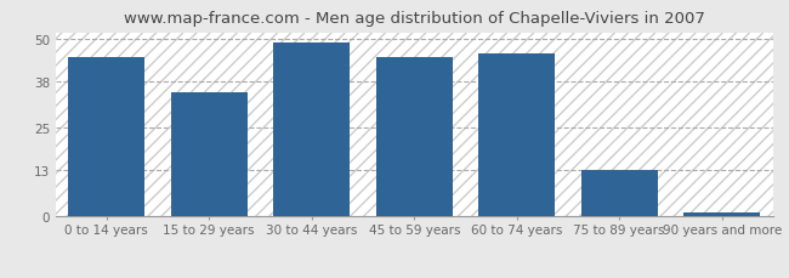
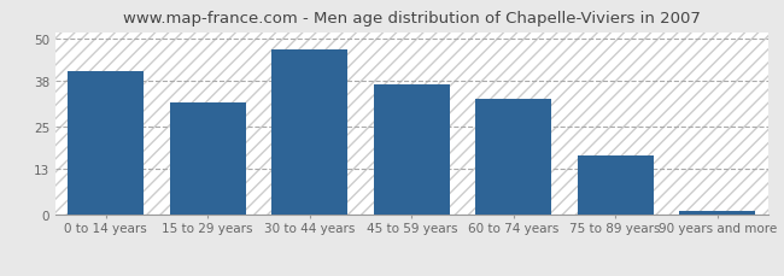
0 to 14 years: 45 -> 41
15 to 29 years: 35 -> 32
30 to 44 years: 49 -> 47
45 to 59 years: 45 -> 37
60 to 74 years: 46 -> 33
75 to 89 years: 13 -> 17
